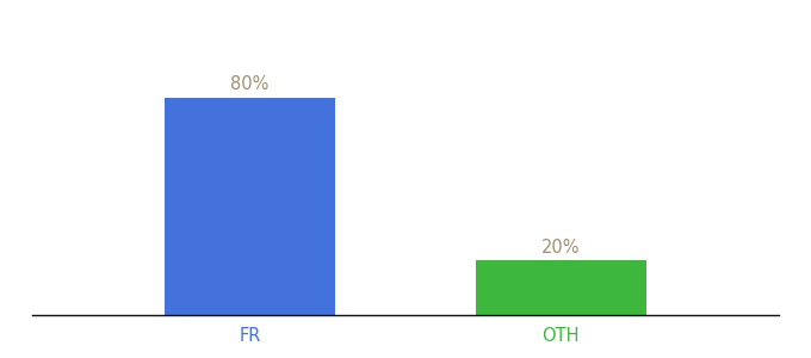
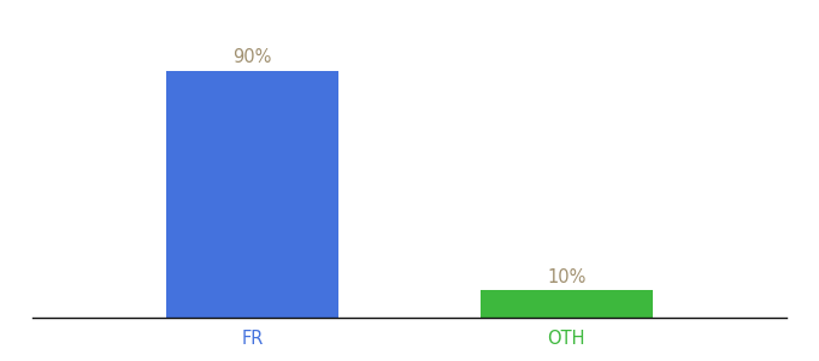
FR: 80% -> 90%
OTH: 20% -> 10%
